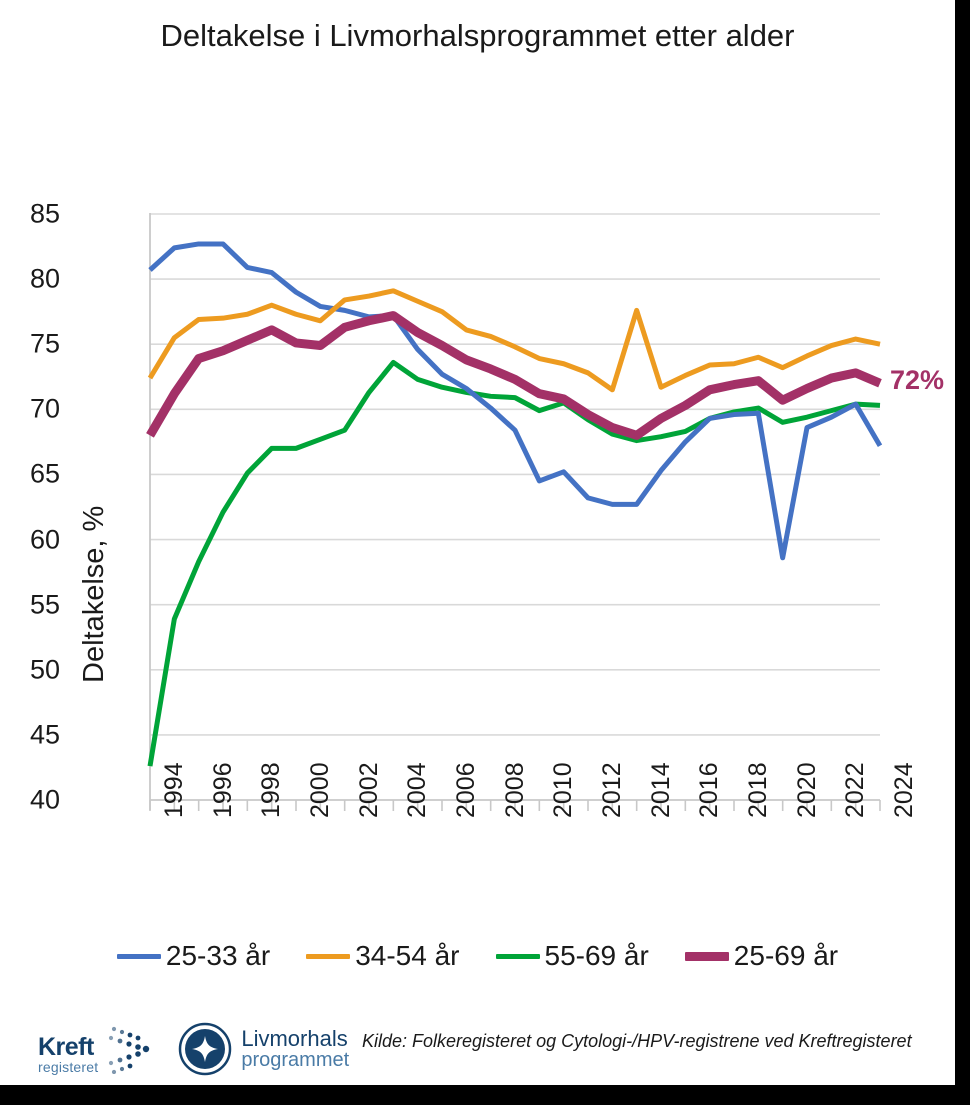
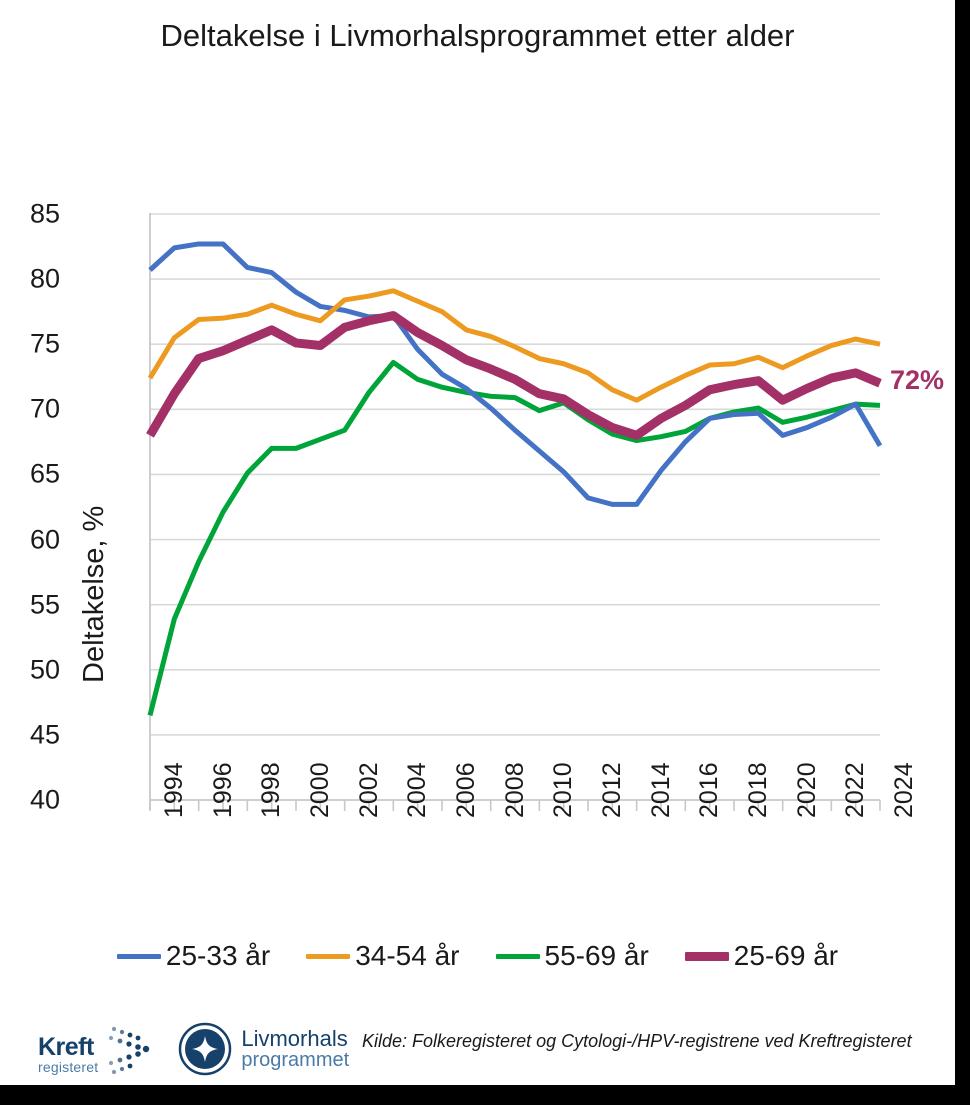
55-69 år/1994: 42.6 -> 46.5
25-33 år/2010: 64.5 -> 66.8
34-54 år/2014: 77.6 -> 70.7
25-33 år/2020: 58.6 -> 68.0
